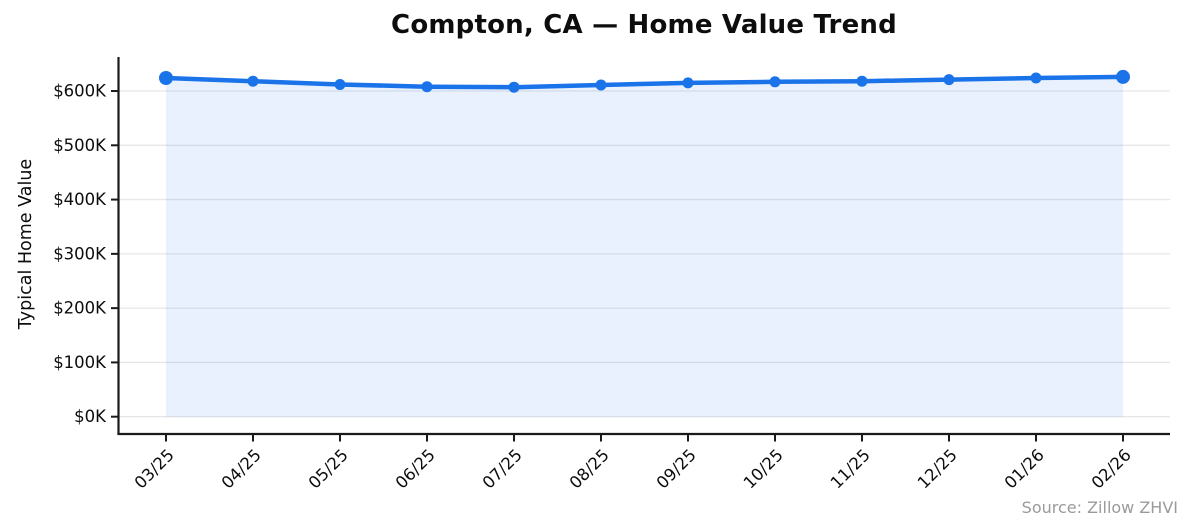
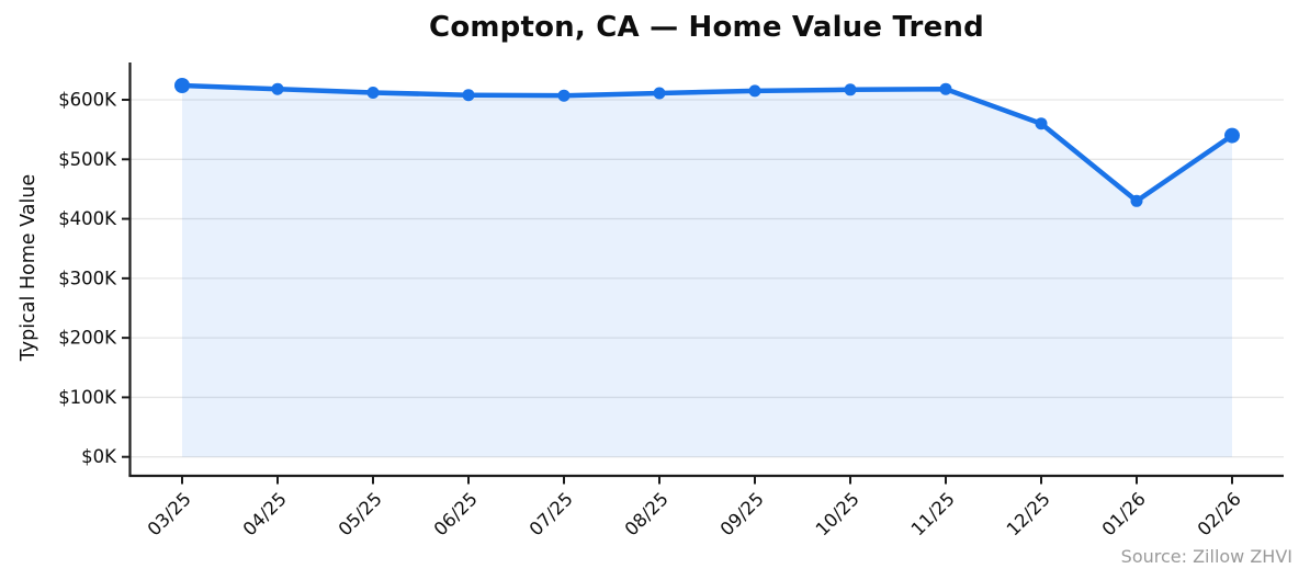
12/25: $620K -> $560K
01/26: $620K -> $430K
02/26: $630K -> $540K
